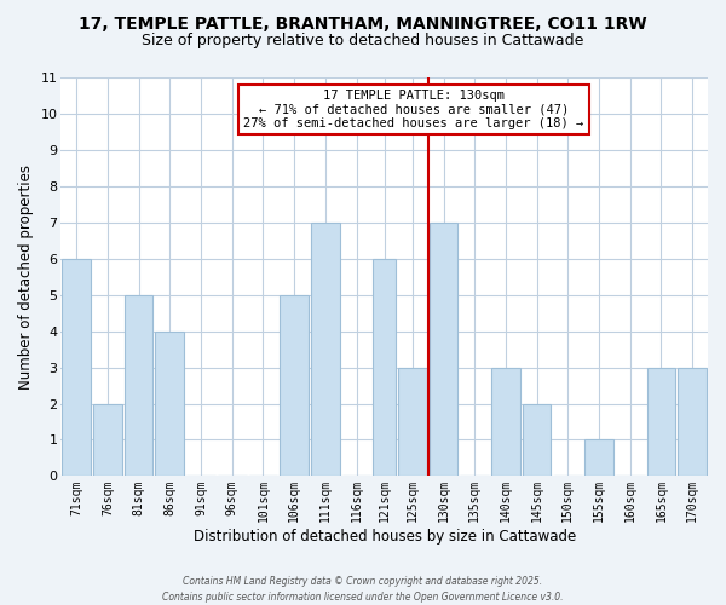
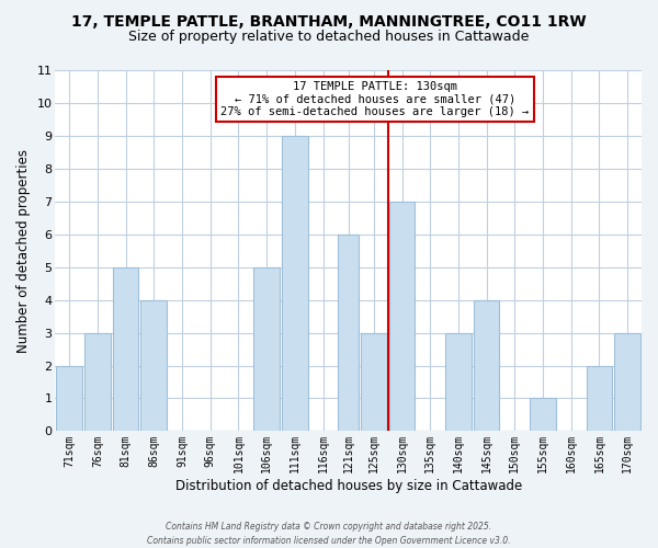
71sqm: 6 -> 2
76sqm: 2 -> 3
111sqm: 7 -> 9
145sqm: 2 -> 4
165sqm: 3 -> 2
